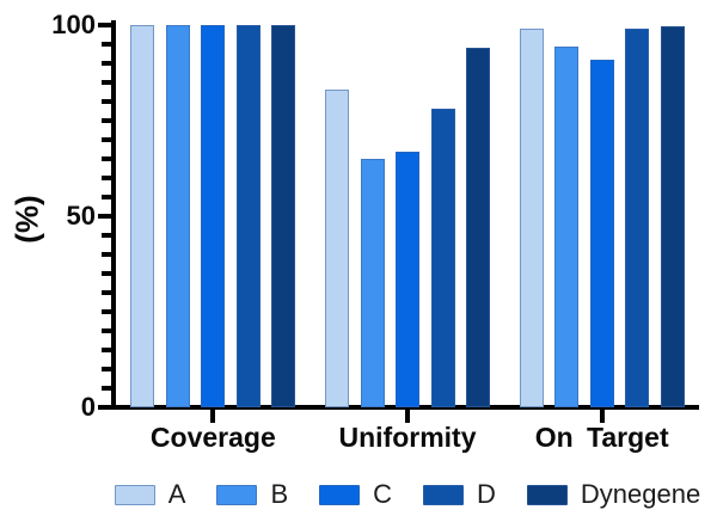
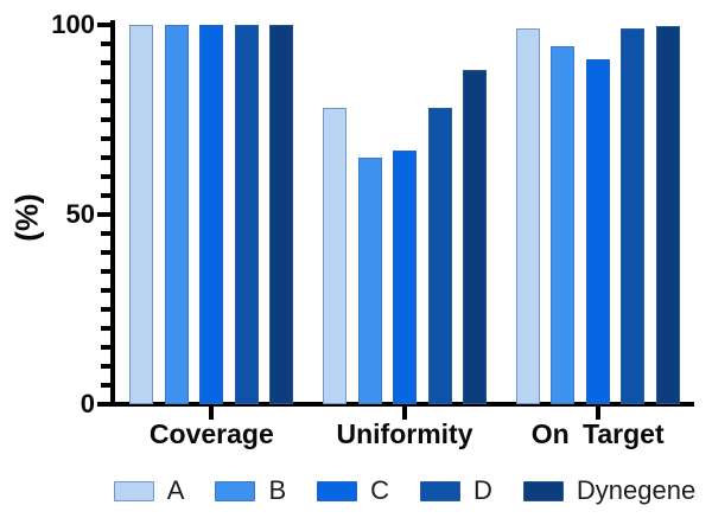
A/Uniformity: 83 -> 78
Dynegene/Uniformity: 94 -> 88
